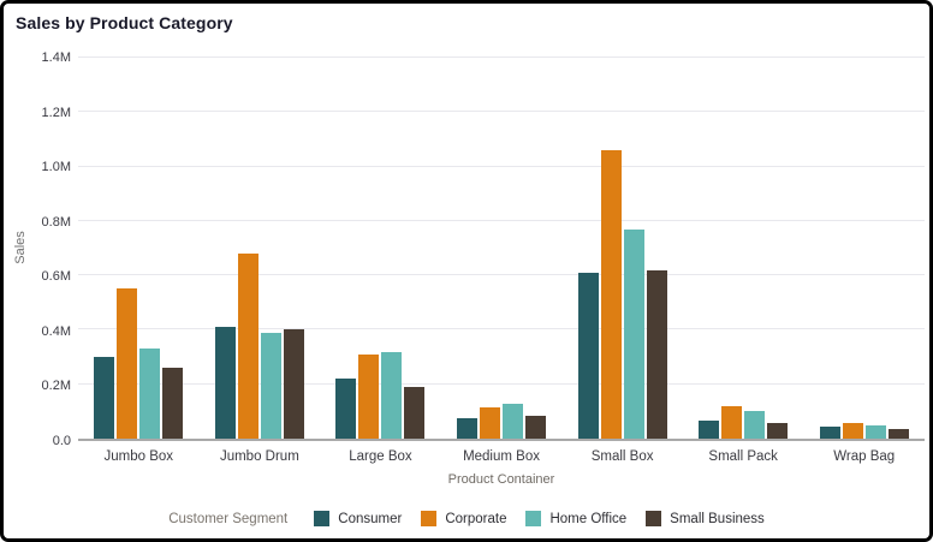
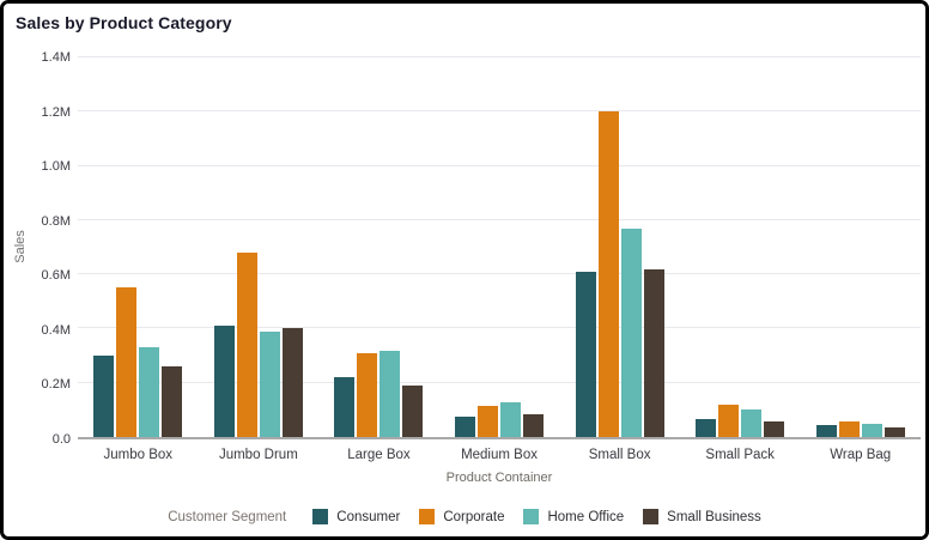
Corporate/Small Box: 1.06M -> 1.20M
